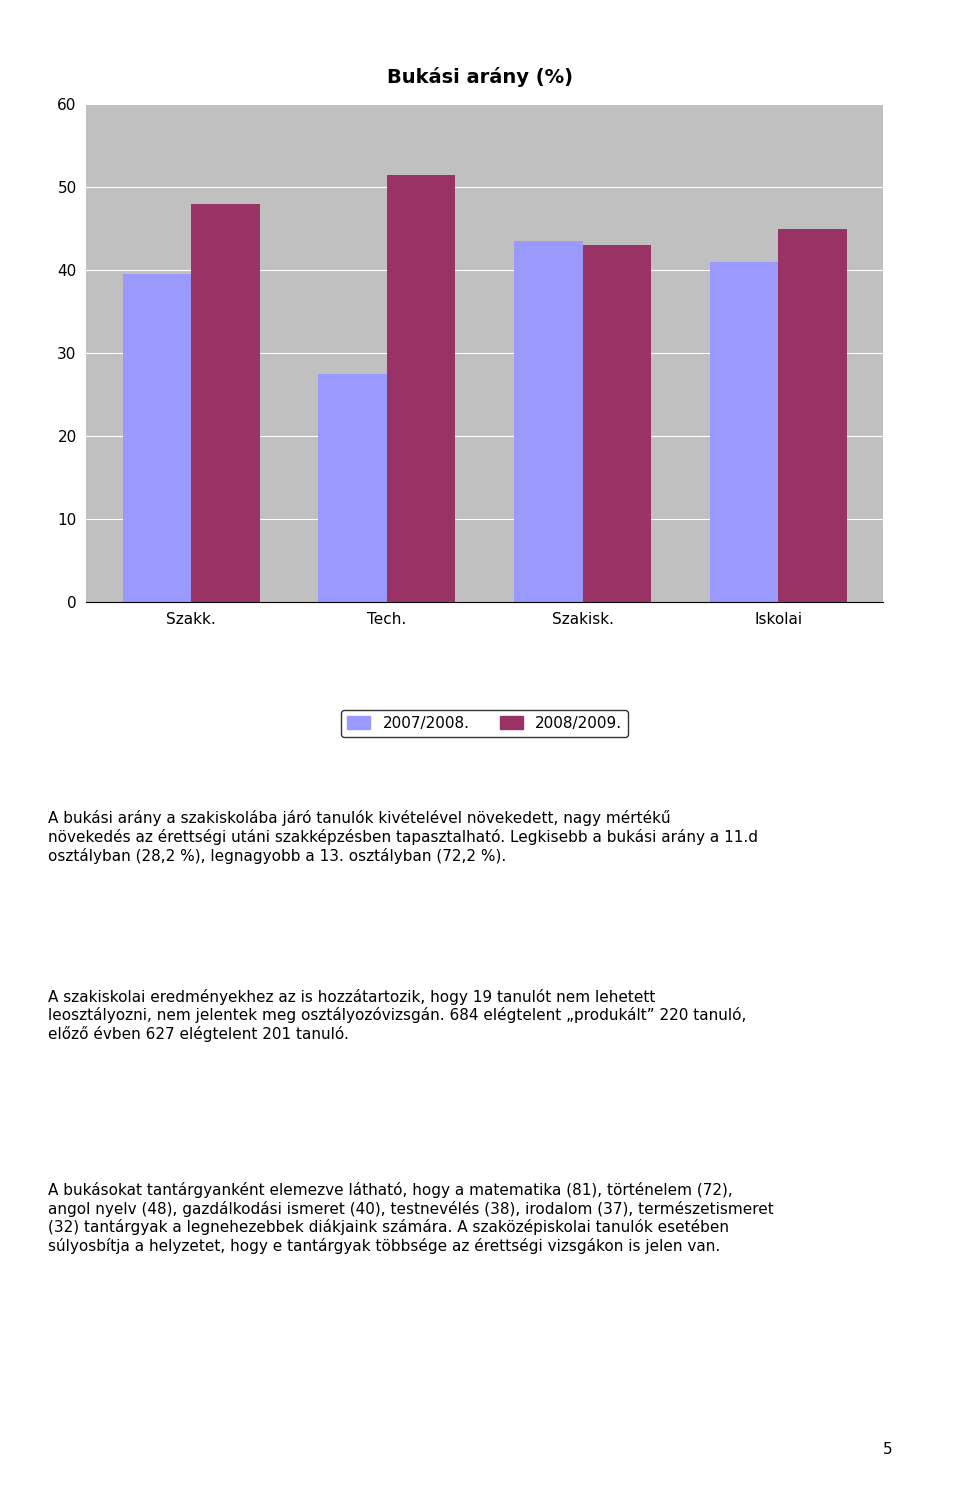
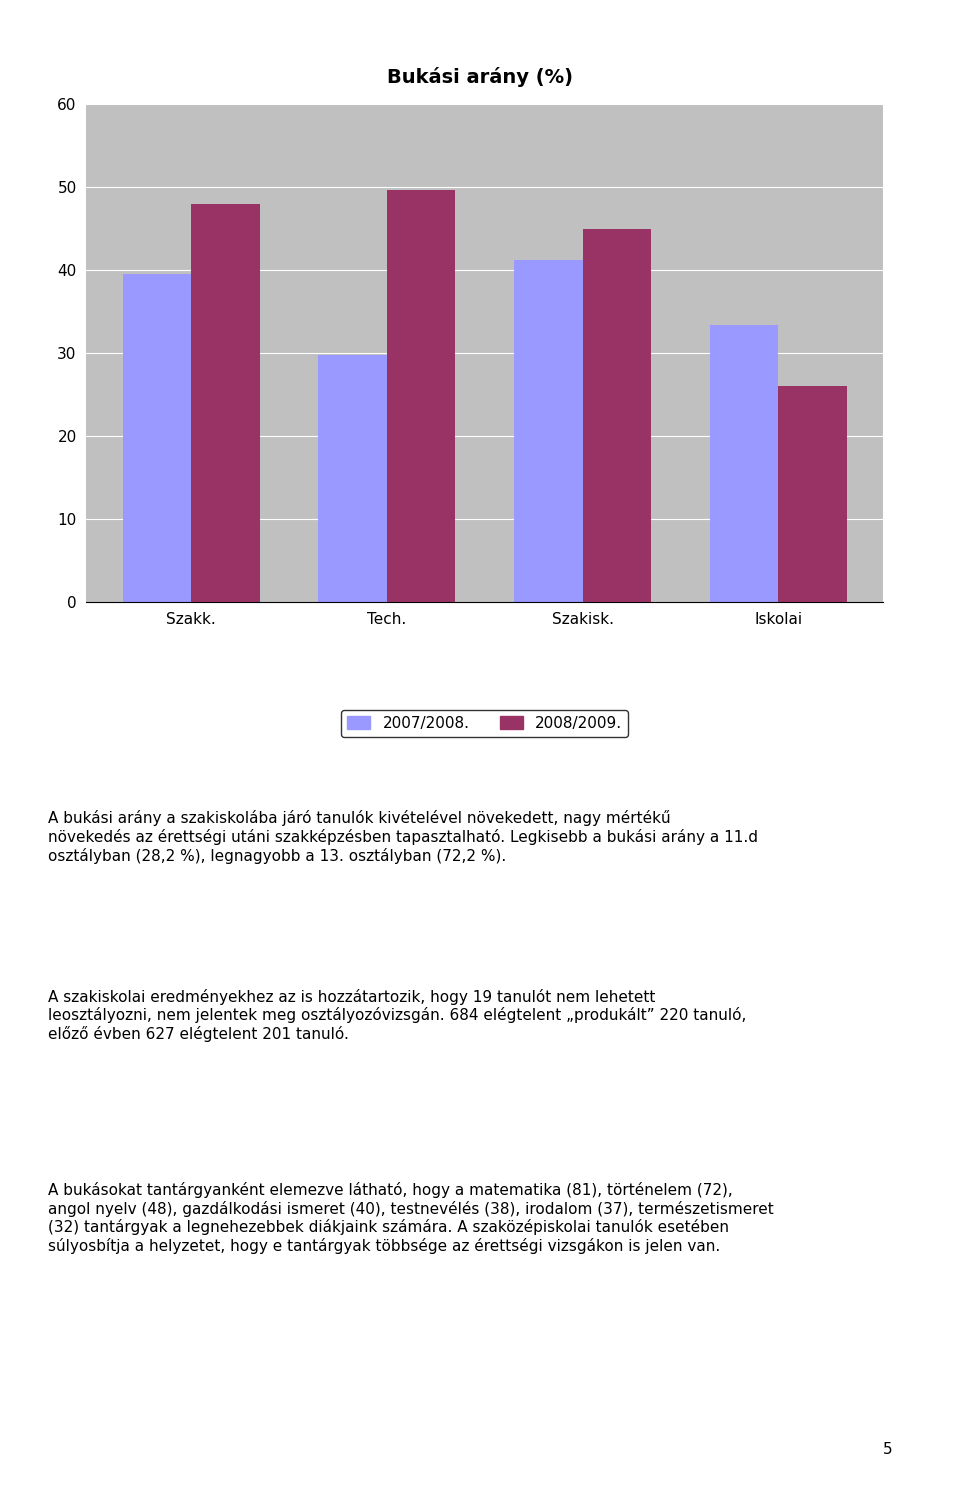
2007/2008./Tech.: 27.5 -> 29.8
2008/2009./Tech.: 51.5 -> 49.6
2007/2008./Szakisk.: 43.5 -> 41.2
2008/2009./Szakisk.: 43.0 -> 45.0
2007/2008./Iskolai: 41.0 -> 33.4
2008/2009./Iskolai: 45.0 -> 26.0
